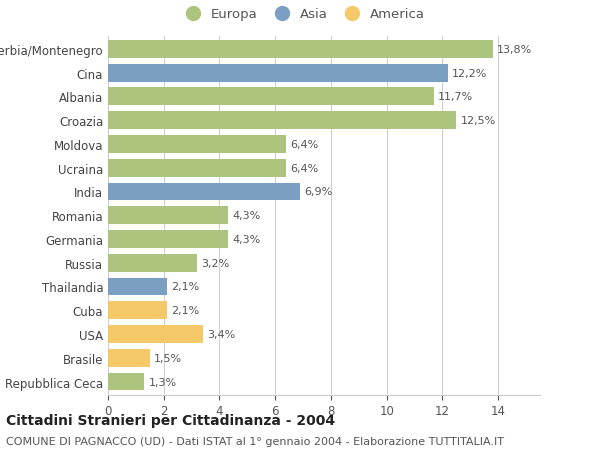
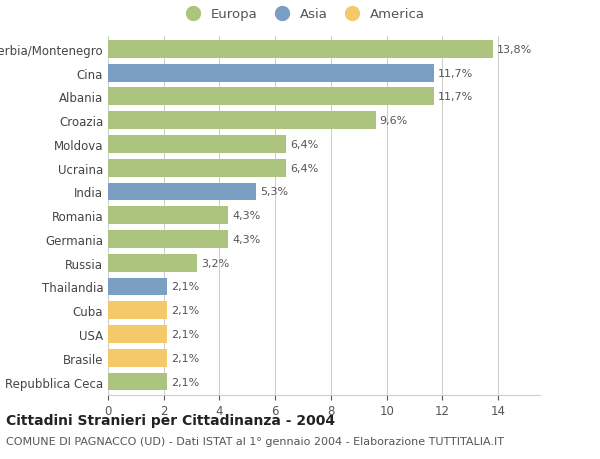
Cina: 12,2% -> 11,7%
Croazia: 12,5% -> 9,6%
India: 6,9% -> 5,3%
USA: 3,4% -> 2,1%
Brasile: 1,5% -> 2,1%
Repubblica Ceca: 1,3% -> 2,1%
